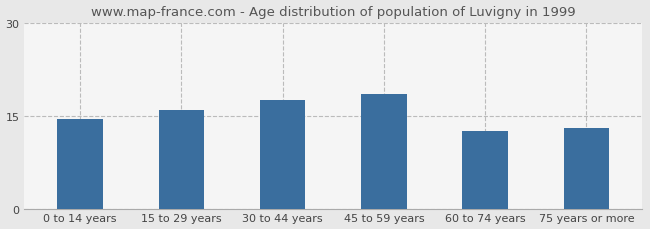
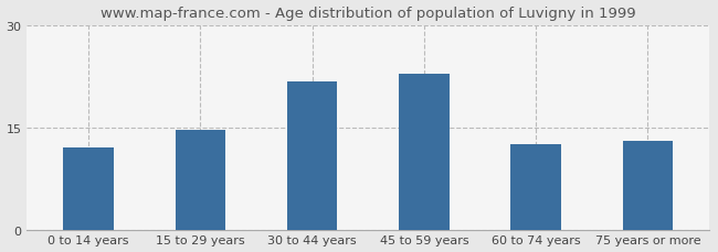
0 to 14 years: 14.5 -> 12.0
15 to 29 years: 16.0 -> 14.6
30 to 44 years: 17.5 -> 21.8
45 to 59 years: 18.5 -> 22.8
